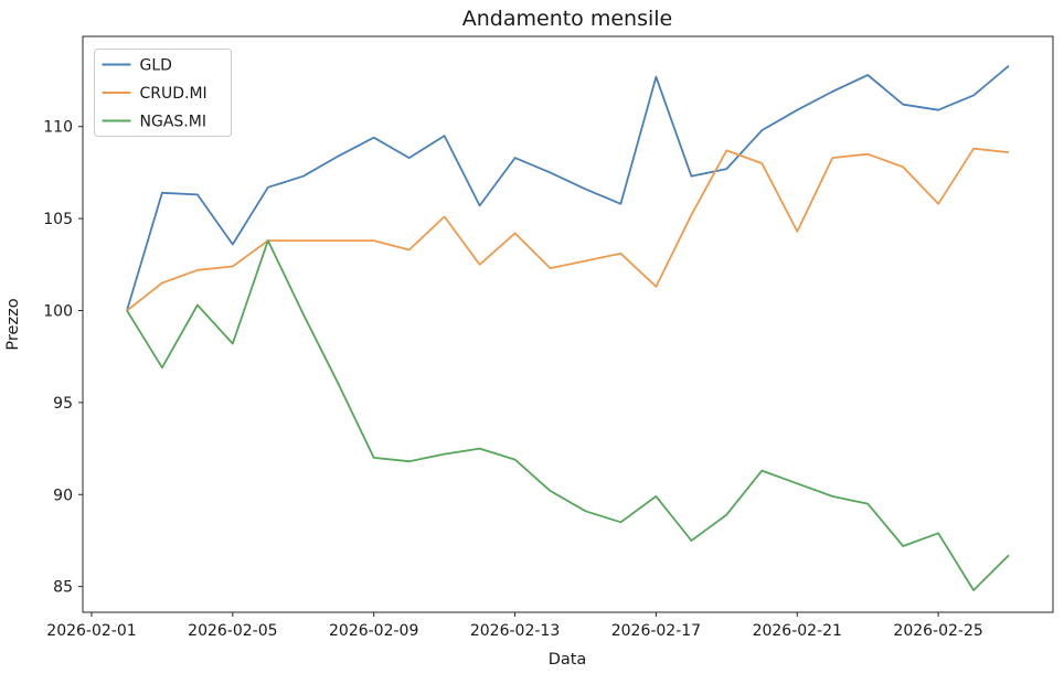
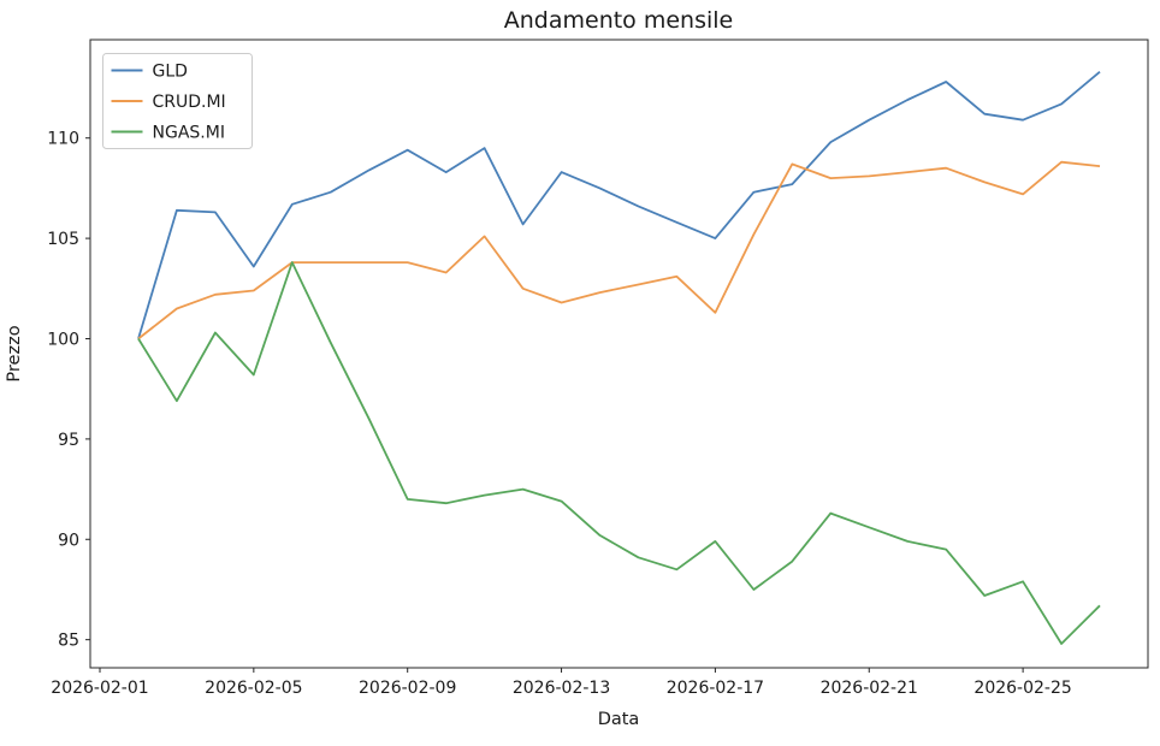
CRUD.MI/2026-02-13: 104.2 -> 101.8
GLD/2026-02-17: 112.7 -> 105.0
CRUD.MI/2026-02-21: 104.3 -> 108.1
CRUD.MI/2026-02-25: 105.8 -> 107.2
